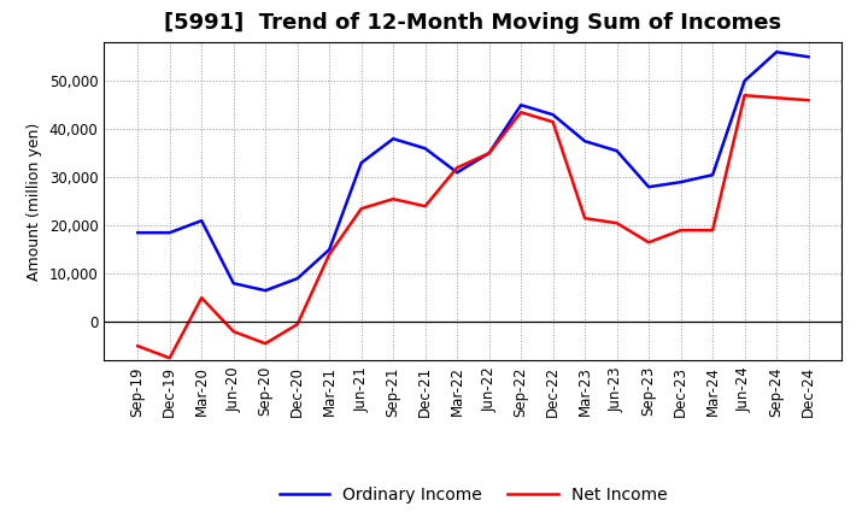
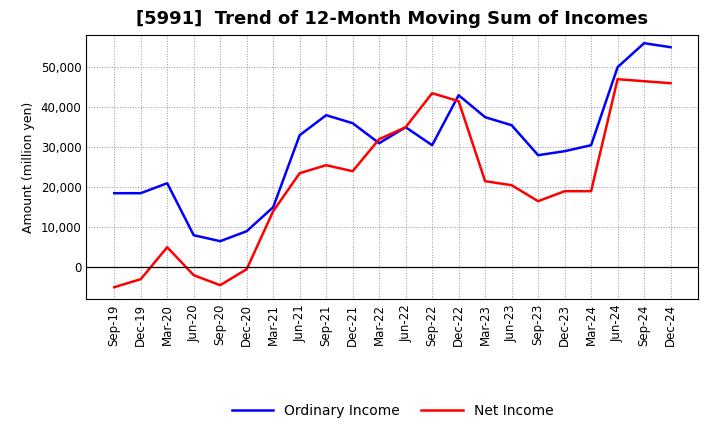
Net Income/Dec-19: -7,500 -> -3,000
Ordinary Income/Sep-22: 45,000 -> 30,500
